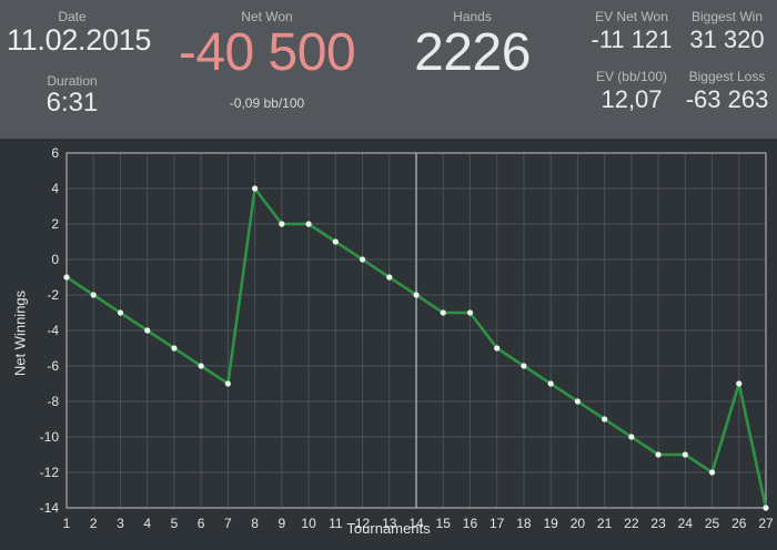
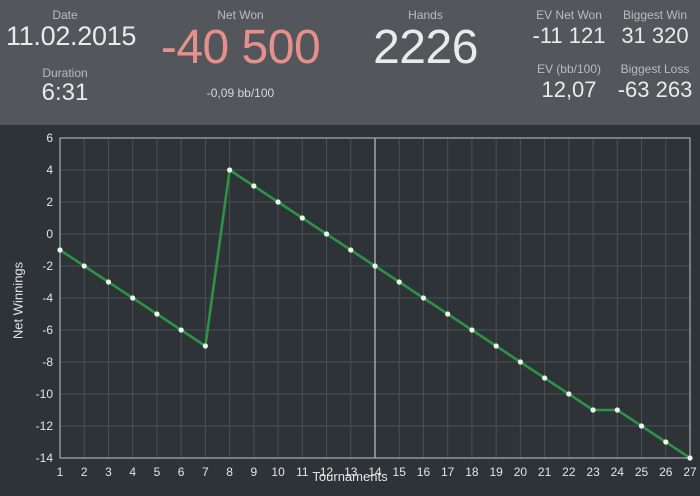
9: 2 -> 3
16: -3 -> -4
26: -7 -> -13
